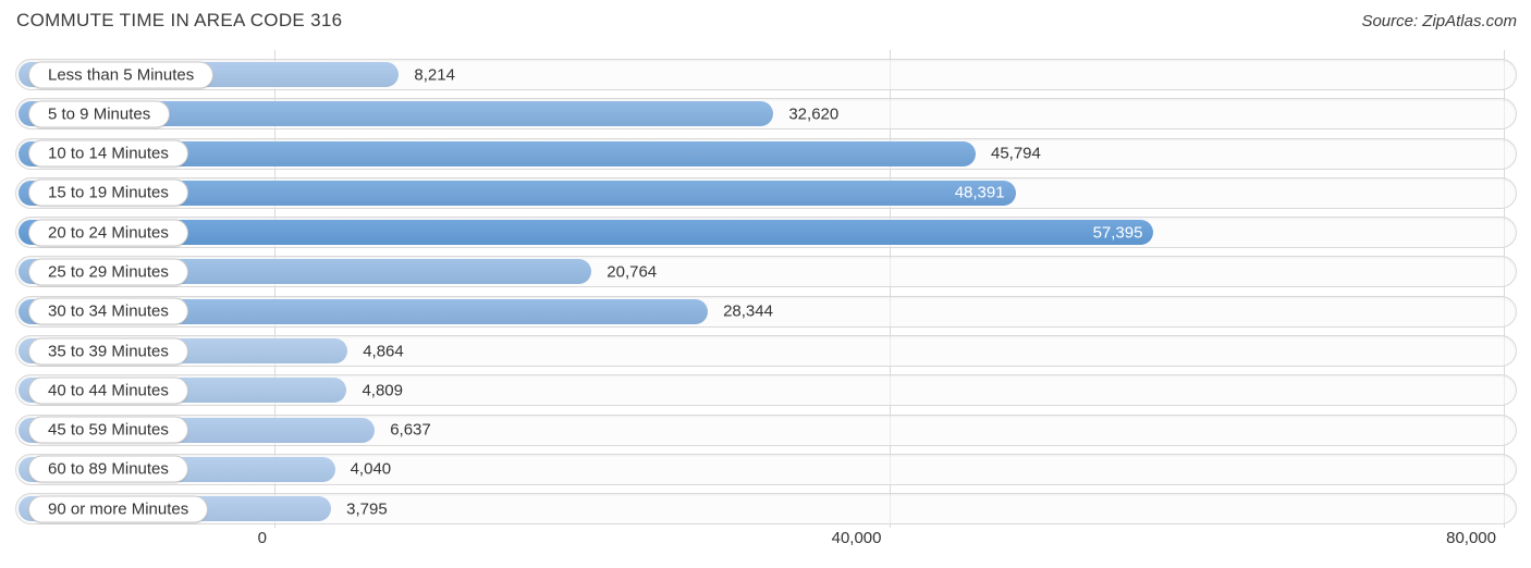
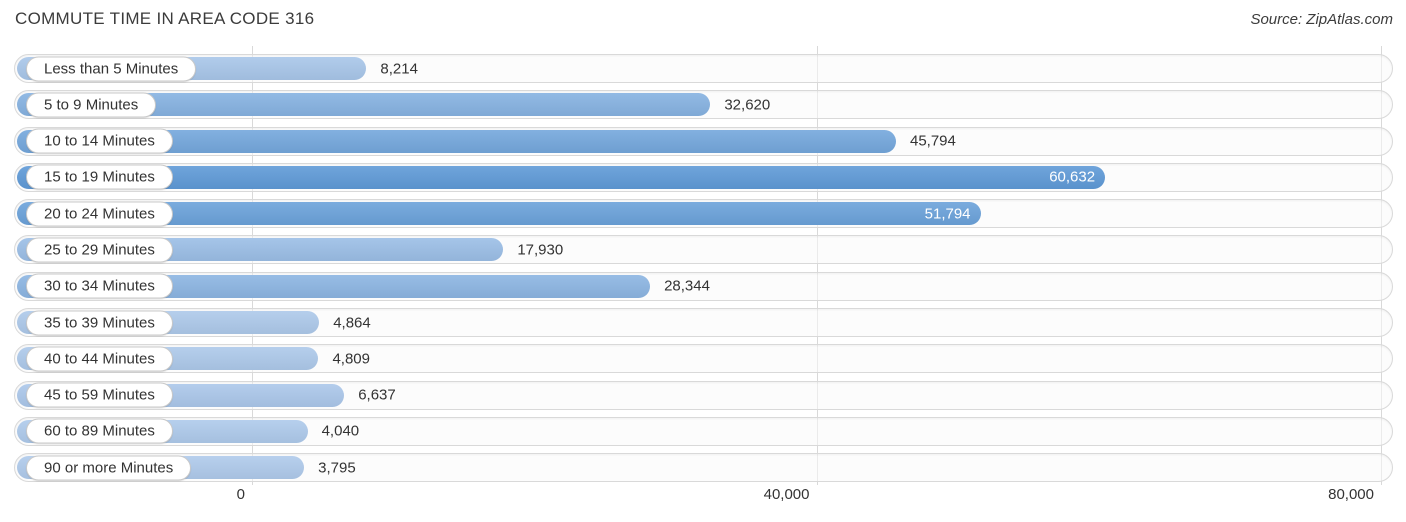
15 to 19 Minutes: 48,391 -> 60,632
20 to 24 Minutes: 57,395 -> 51,794
25 to 29 Minutes: 20,764 -> 17,930
